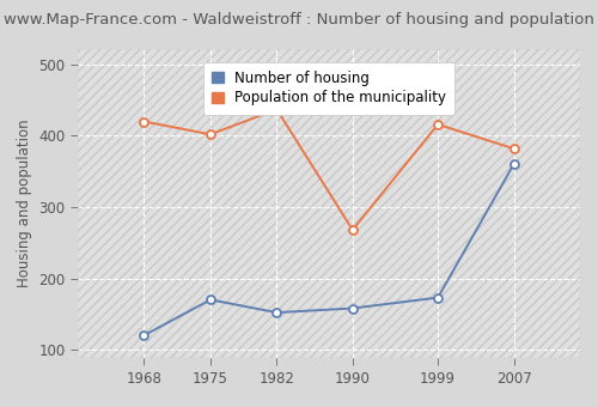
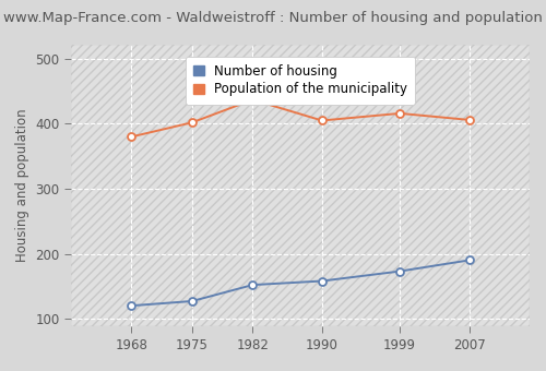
Population of the municipality/1968: 420 -> 380
Number of housing/1975: 170 -> 127
Population of the municipality/1990: 268 -> 405
Number of housing/2007: 360 -> 190
Population of the municipality/2007: 382 -> 406
